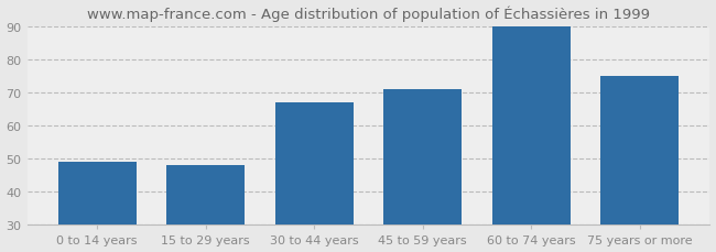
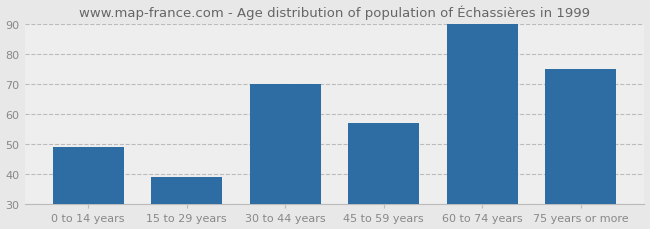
15 to 29 years: 48 -> 39
30 to 44 years: 67 -> 70
45 to 59 years: 71 -> 57
